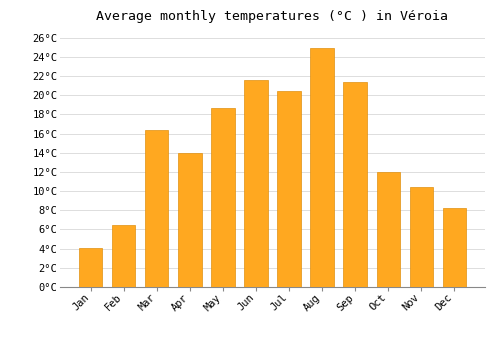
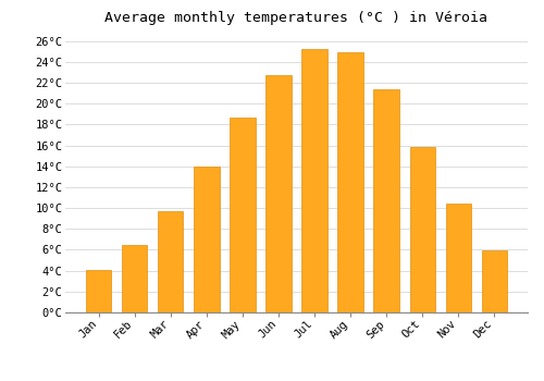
Mar: 16.4°C -> 9.7°C
Jun: 21.6°C -> 22.7°C
Jul: 20.4°C -> 25.2°C
Oct: 12.0°C -> 15.8°C
Dec: 8.2°C -> 5.9°C
